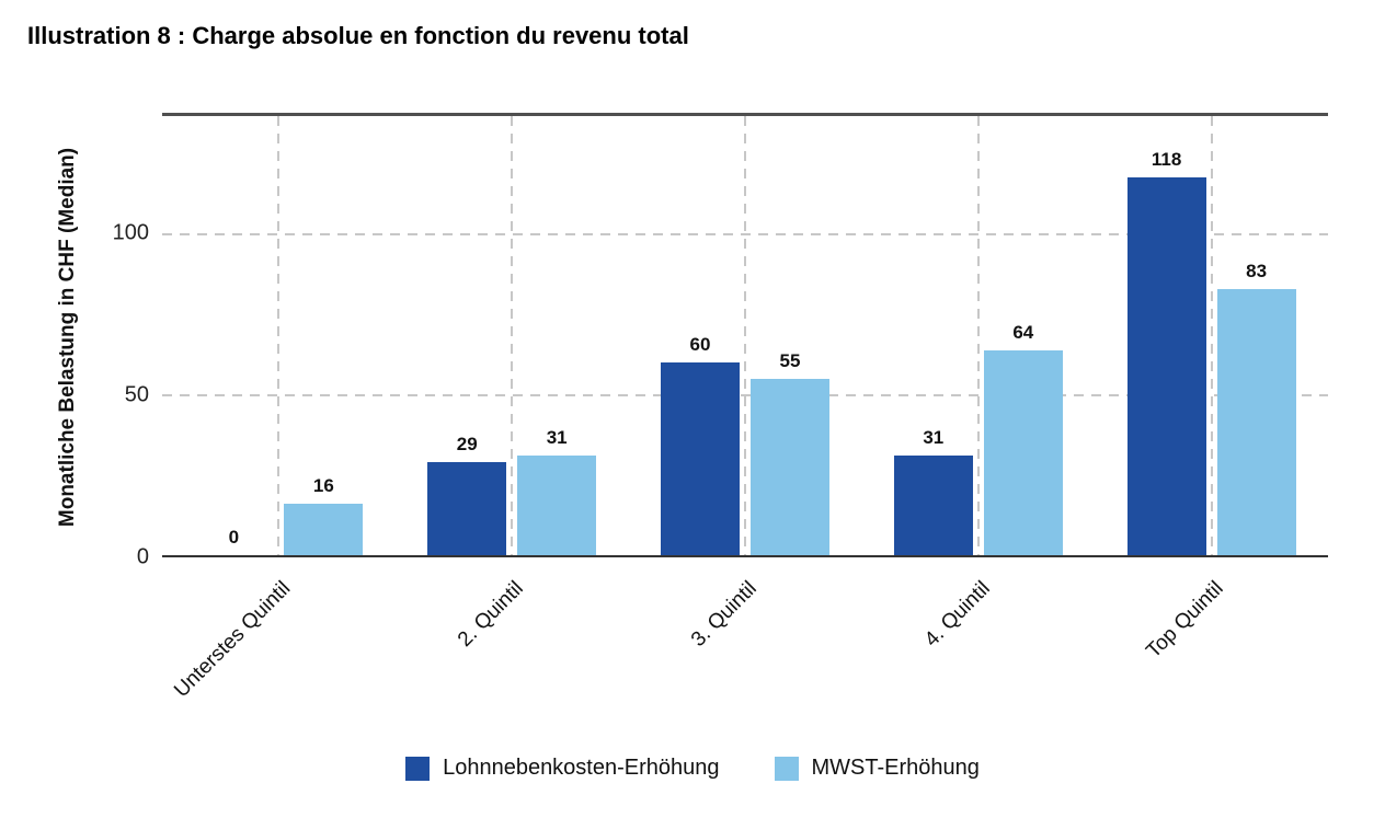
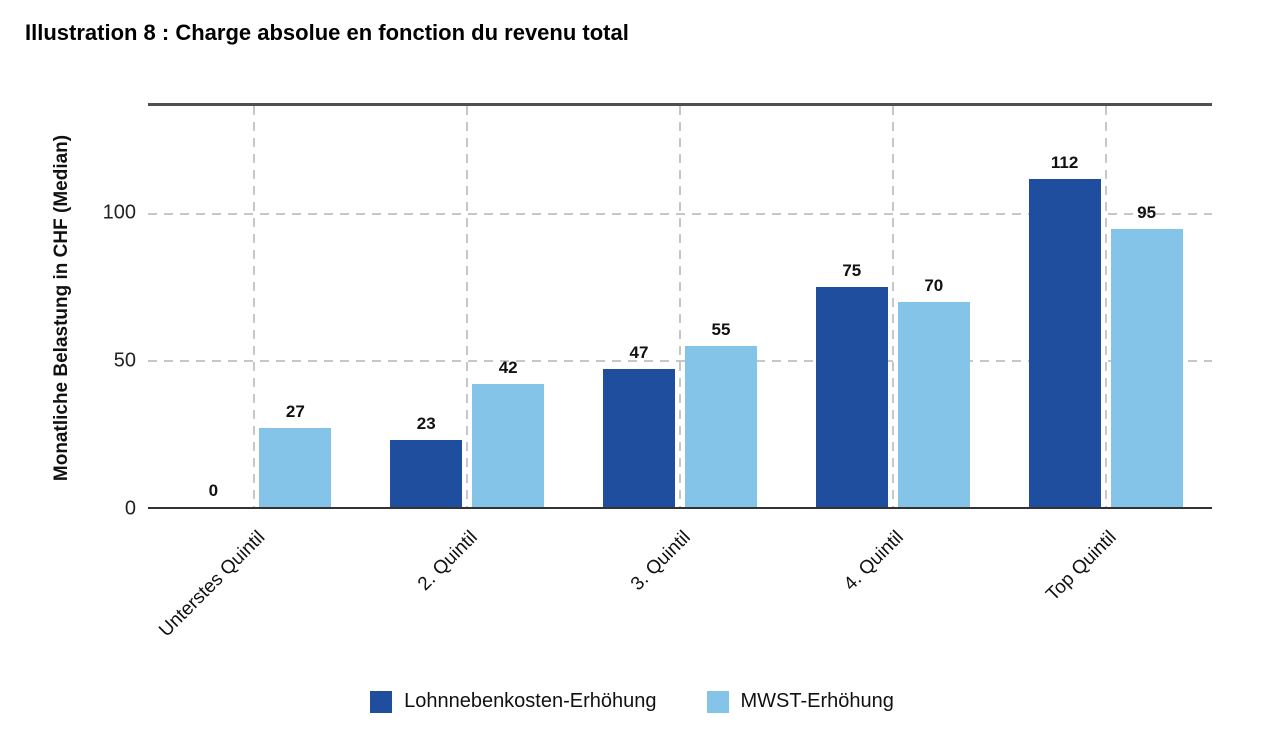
MWST-Erhöhung/Unterstes Quintil: 16 -> 27
Lohnnebenkosten-Erhöhung/2. Quintil: 29 -> 23
MWST-Erhöhung/2. Quintil: 31 -> 42
Lohnnebenkosten-Erhöhung/3. Quintil: 60 -> 47
Lohnnebenkosten-Erhöhung/4. Quintil: 31 -> 75
MWST-Erhöhung/4. Quintil: 64 -> 70
Lohnnebenkosten-Erhöhung/Top Quintil: 118 -> 112
MWST-Erhöhung/Top Quintil: 83 -> 95
